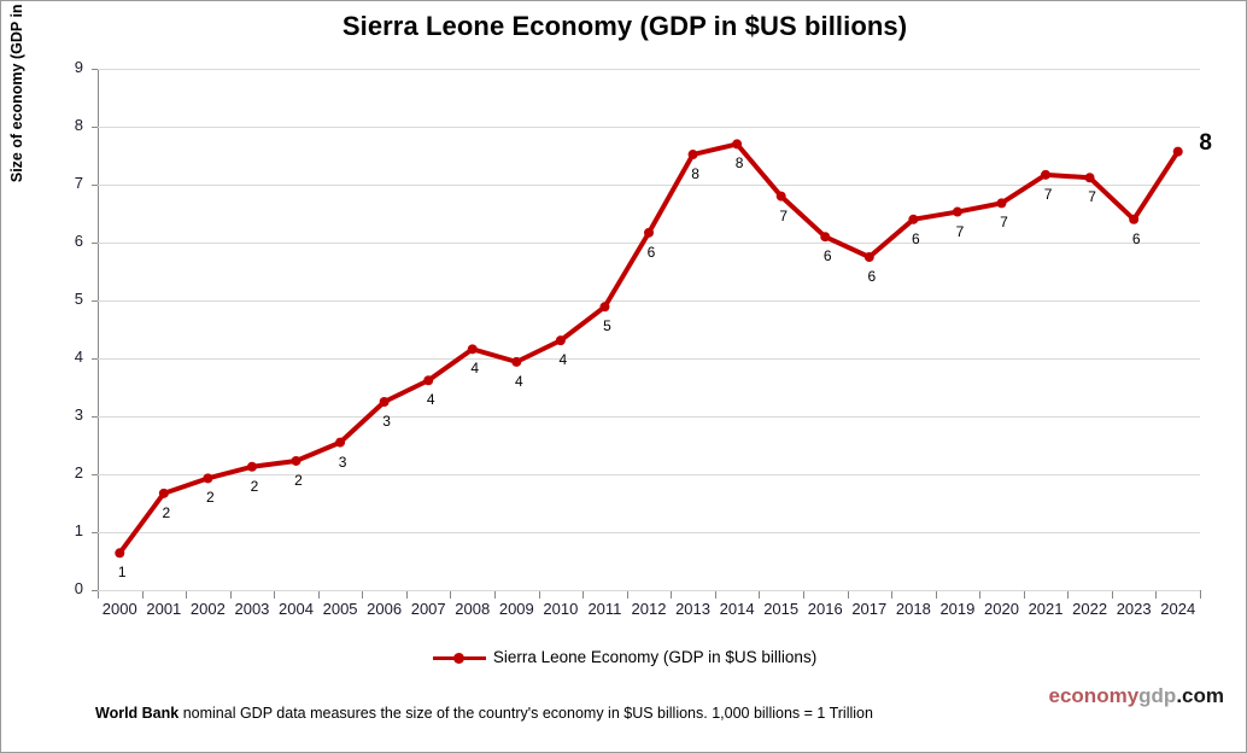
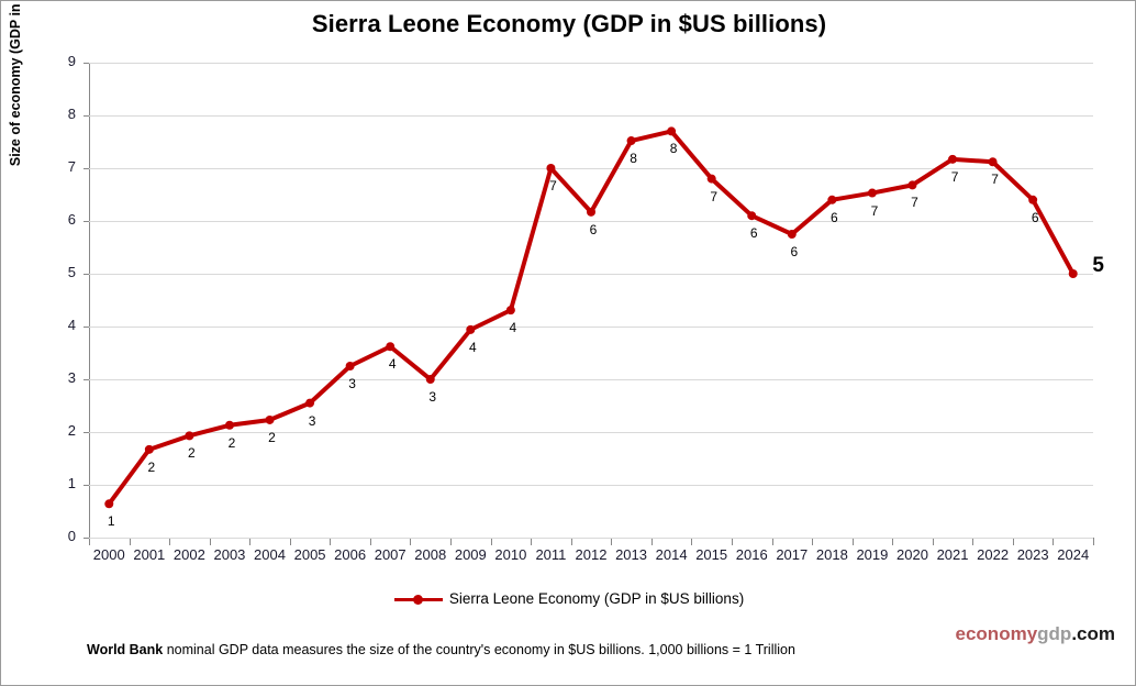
2008: 4 -> 3
2011: 5 -> 7
2024: 8 -> 5
